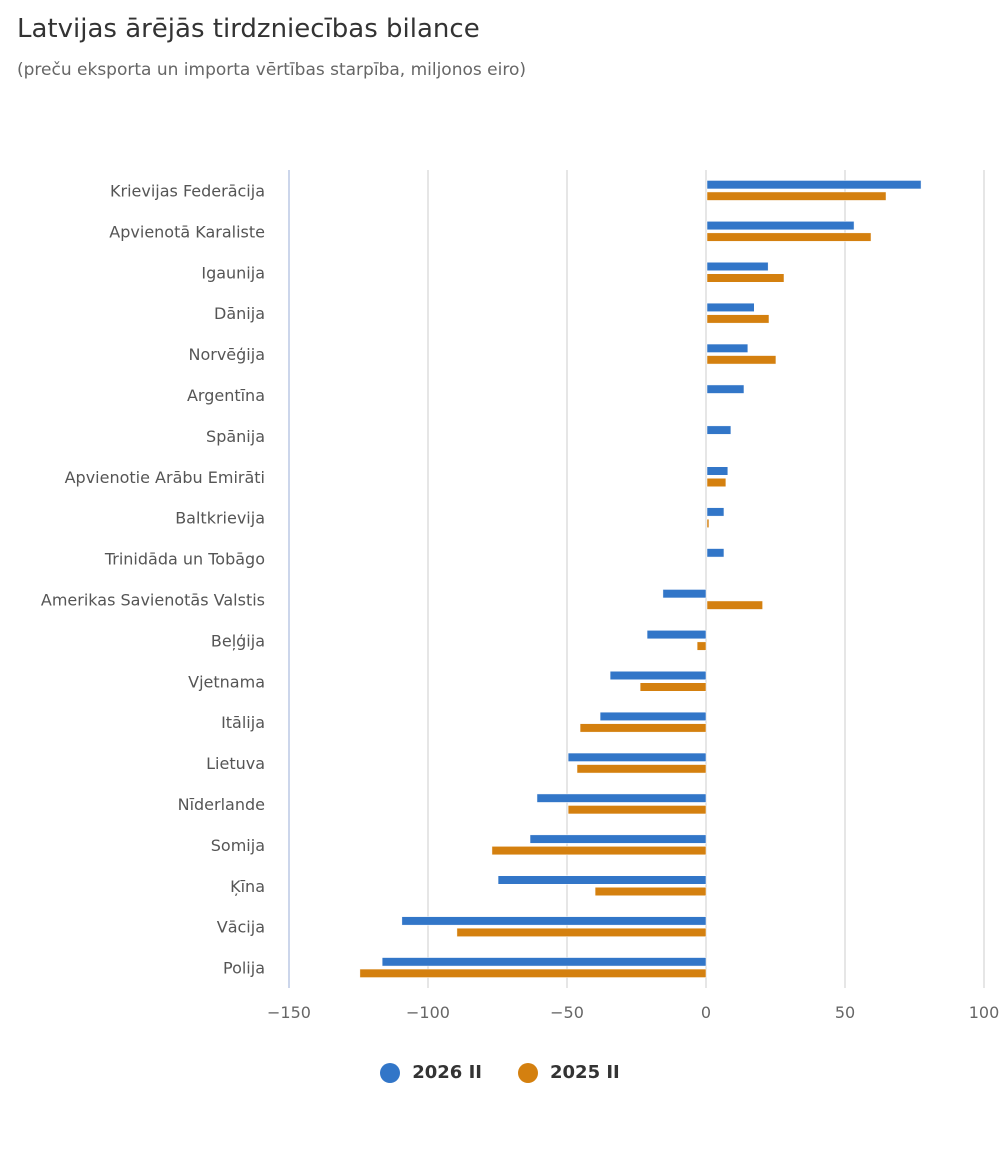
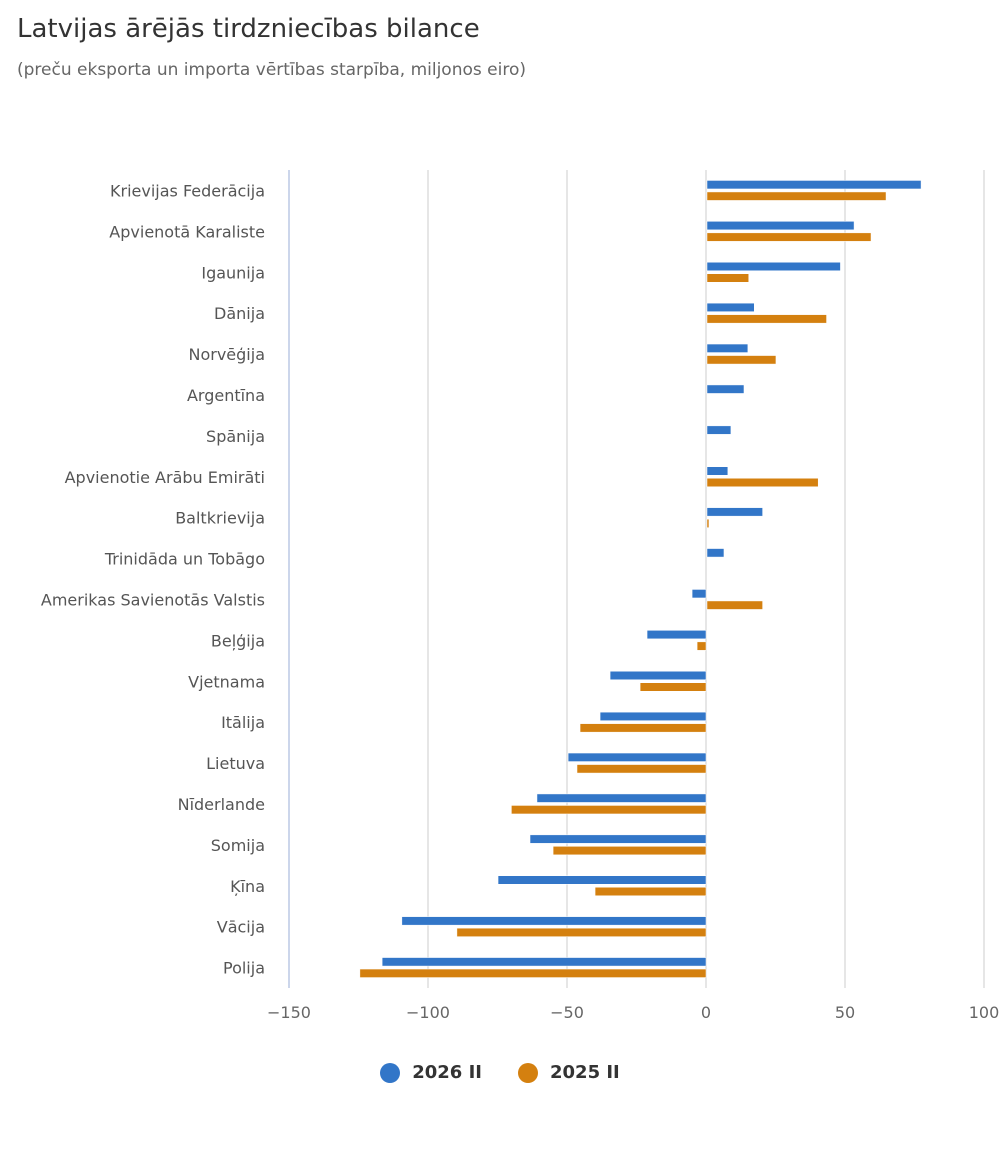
2026 II/Igaunija: 22 -> 48
2025 II/Igaunija: 28 -> 15
2025 II/Dānija: 22 -> 43
2025 II/Apvienotie Arābu Emirāti: 7 -> 40
2026 II/Baltkrievija: 6 -> 20
2026 II/Amerikas Savienotās Valstis: -16 -> -5
2025 II/Nīderlande: -50 -> -70
2025 II/Somija: -77 -> -55
